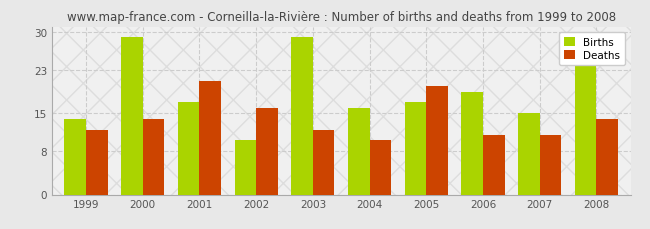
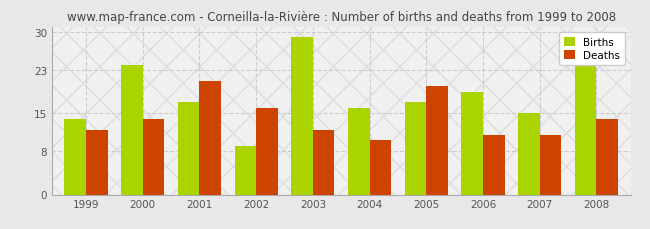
Births/2000: 29 -> 24
Births/2002: 10 -> 9
